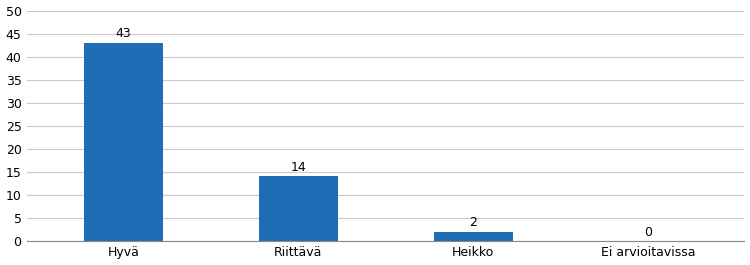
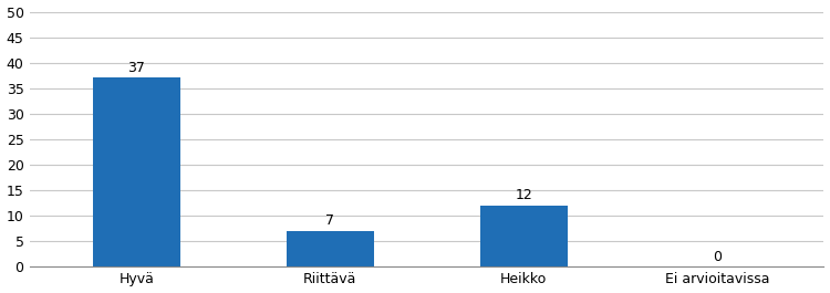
Hyvä: 43 -> 37
Riittävä: 14 -> 7
Heikko: 2 -> 12
